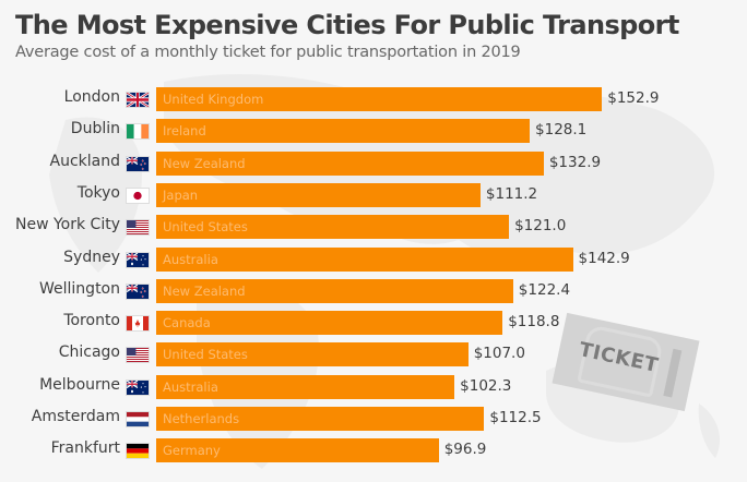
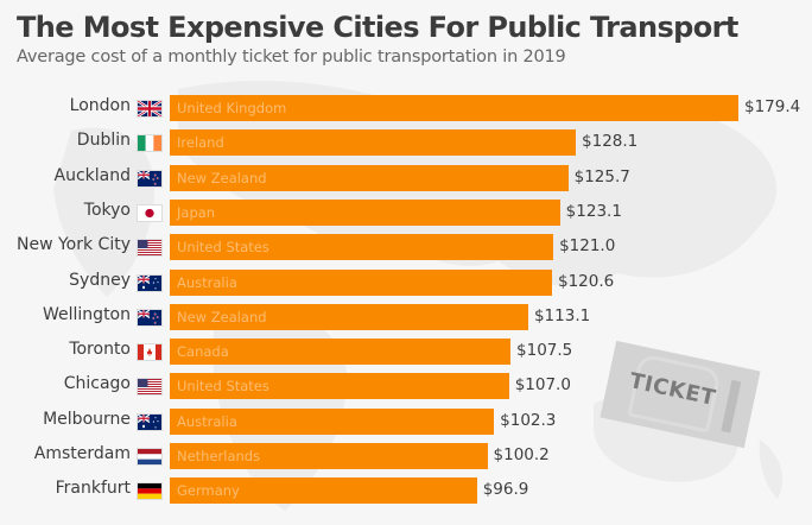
London: $152.9 -> $179.4
Auckland: $132.9 -> $125.7
Tokyo: $111.2 -> $123.1
Sydney: $142.9 -> $120.6
Wellington: $122.4 -> $113.1
Toronto: $118.8 -> $107.5
Amsterdam: $112.5 -> $100.2
